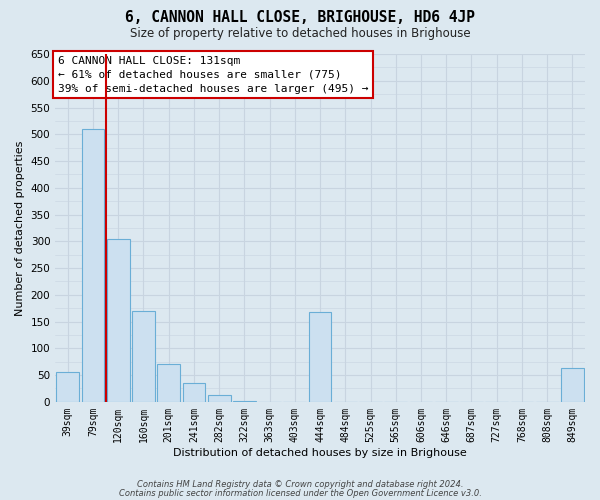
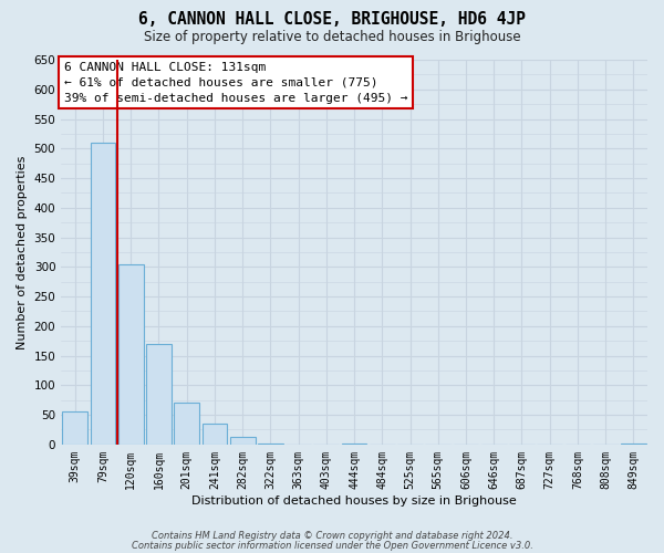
444sqm: 168 -> 1
849sqm: 64 -> 1
